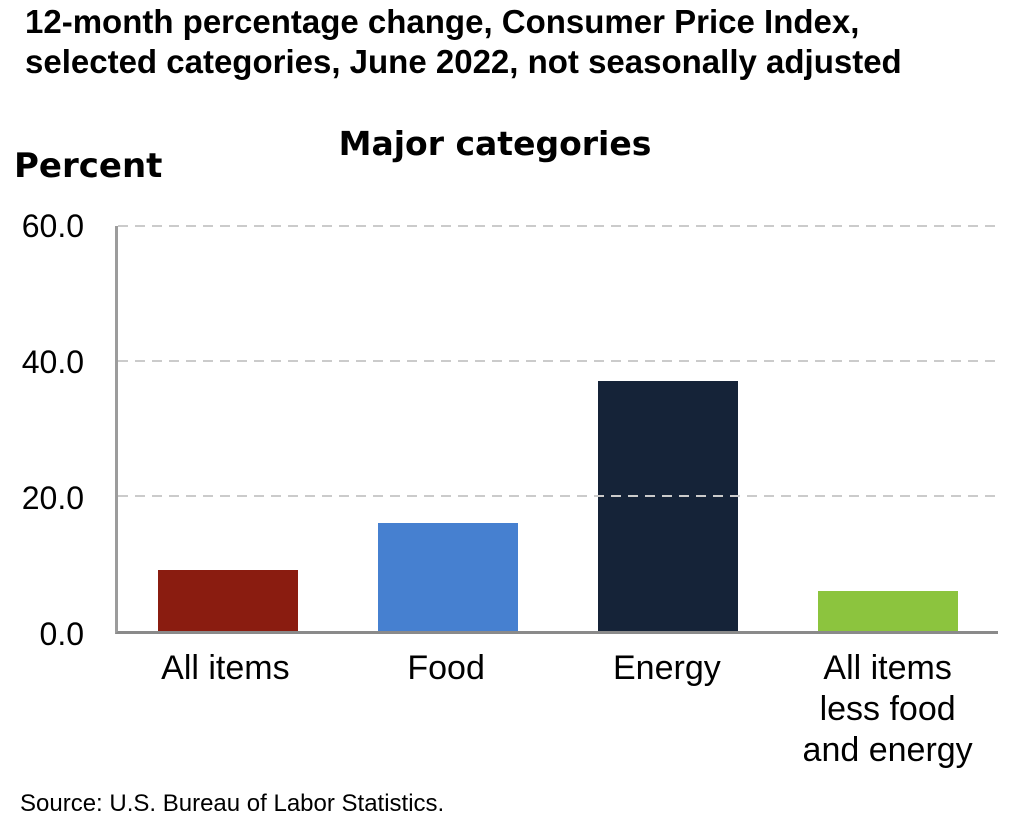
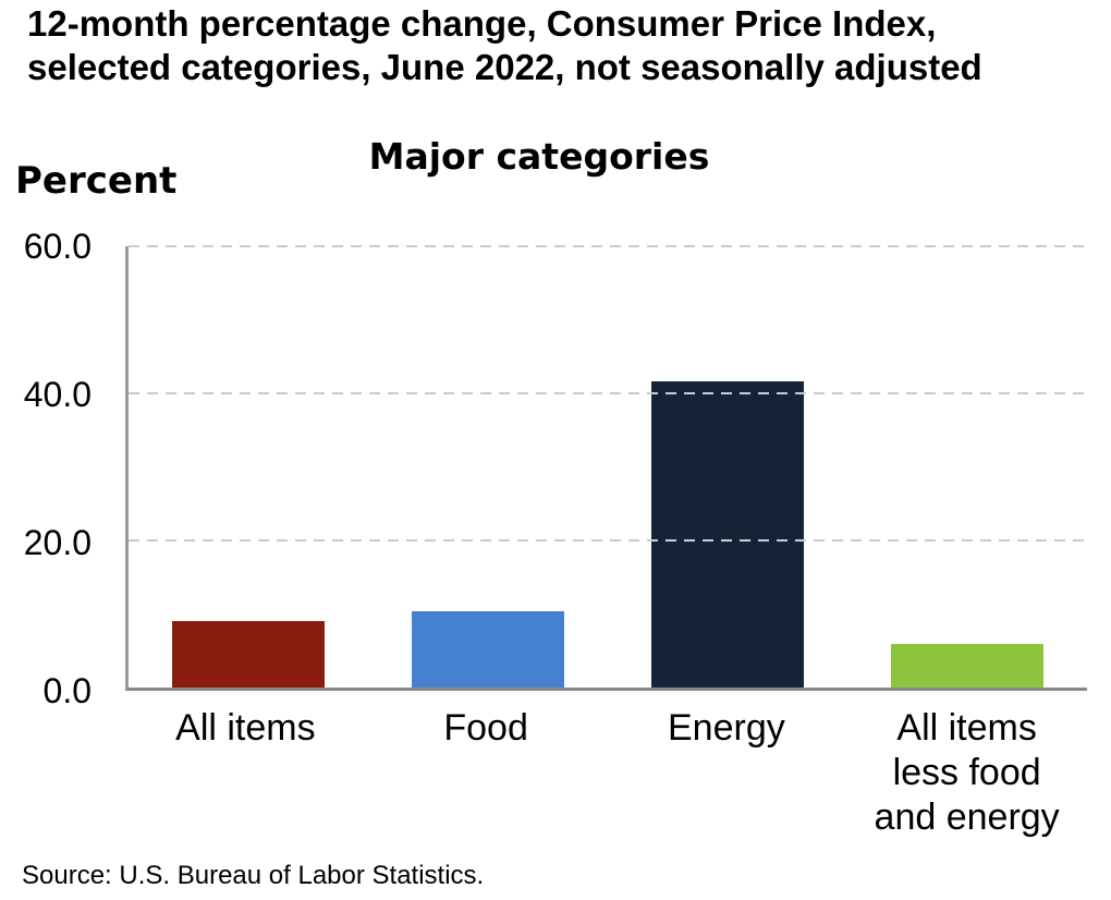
Food: 16 -> 10
Energy: 37 -> 42
